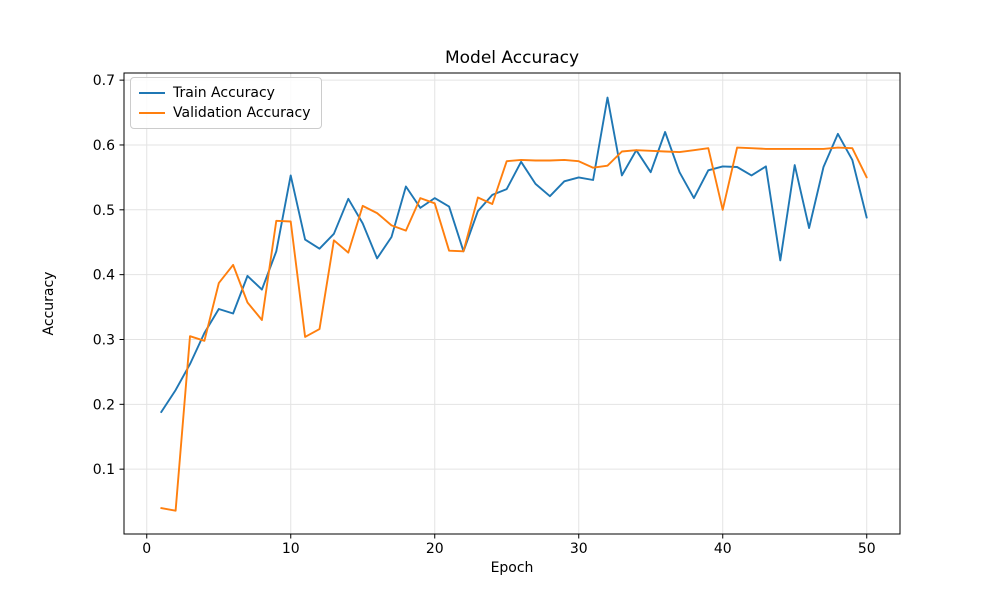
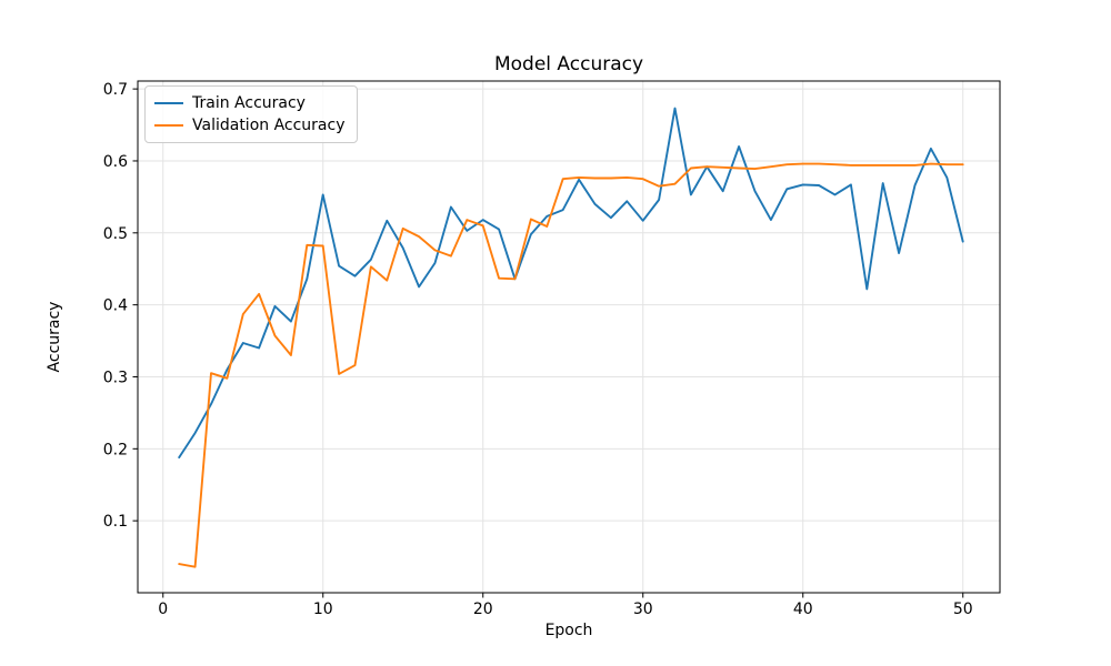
Train Accuracy/30: 0.55 -> 0.52
Validation Accuracy/40: 0.50 -> 0.60
Validation Accuracy/50: 0.55 -> 0.59
